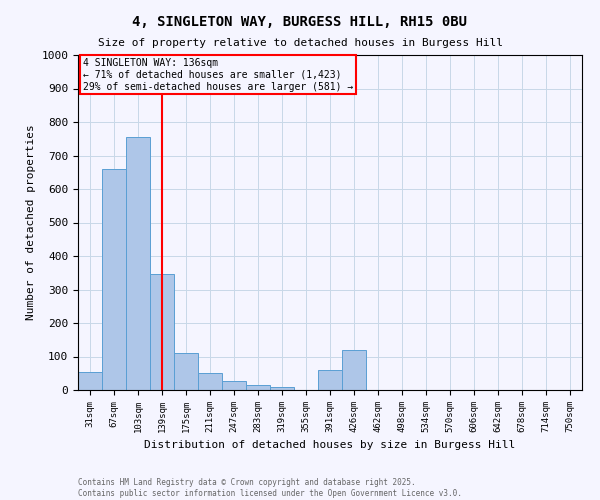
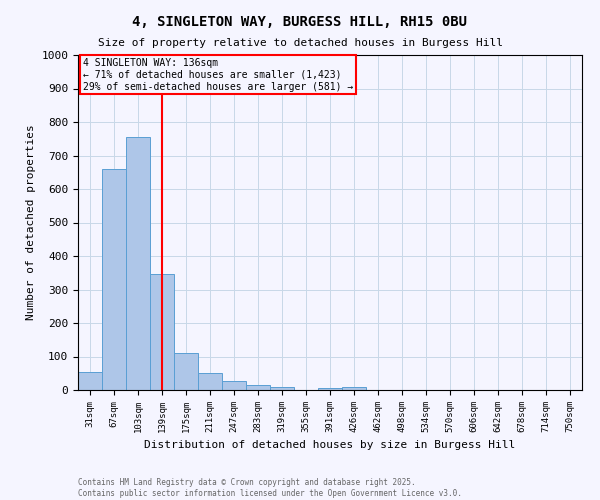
391sqm: 60 -> 5
426sqm: 120 -> 8
